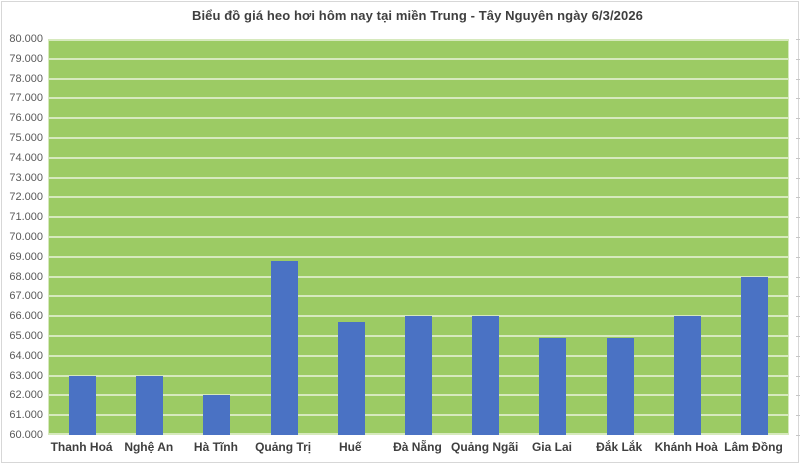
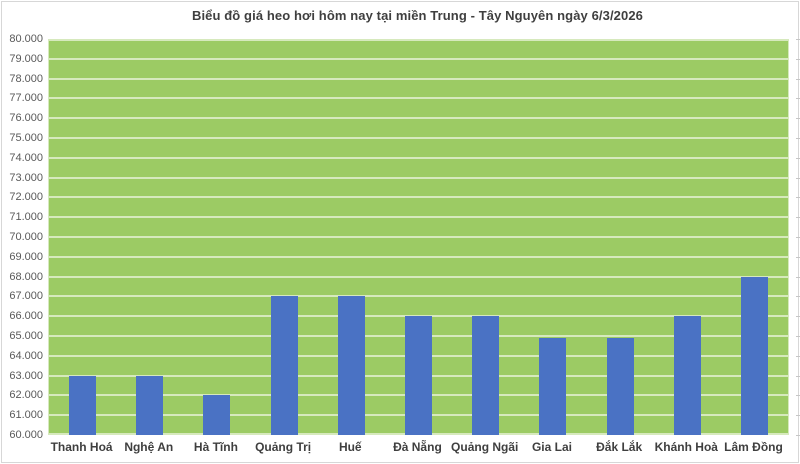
Quảng Trị: 68800 -> 67000
Huế: 65700 -> 67000
